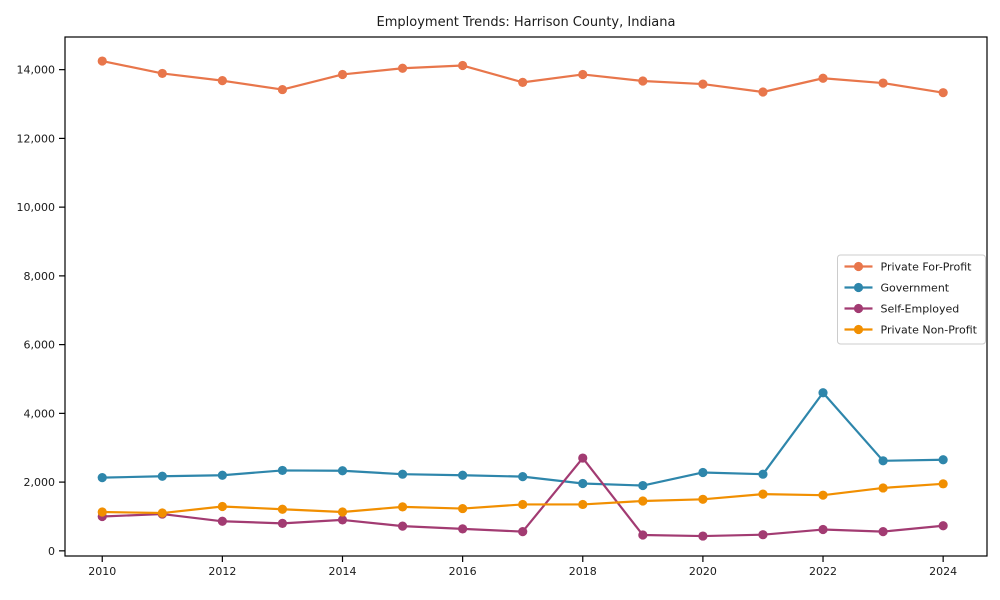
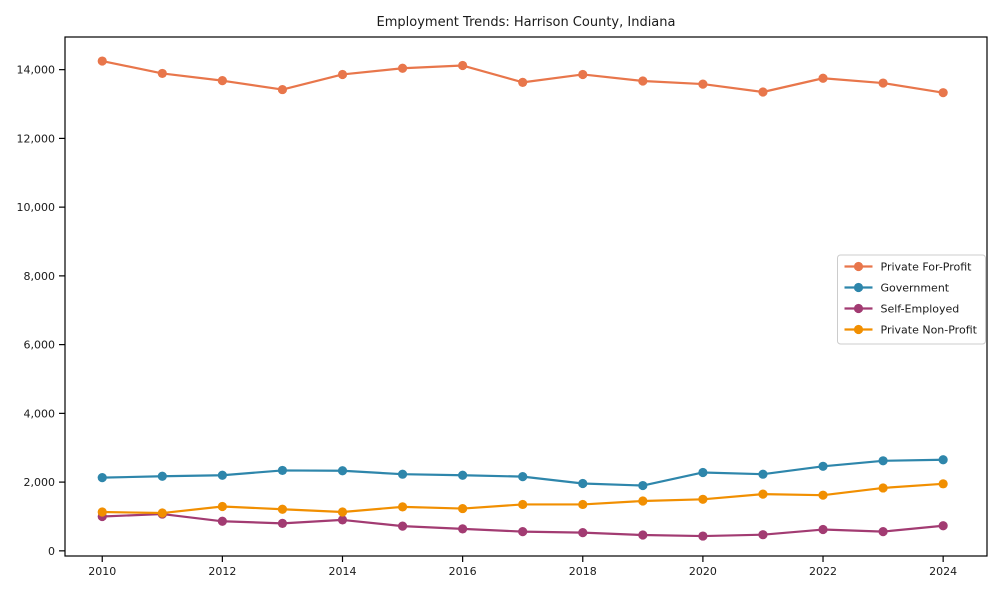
Self-Employed/2018: 2700 -> 500
Government/2022: 4600 -> 2500
